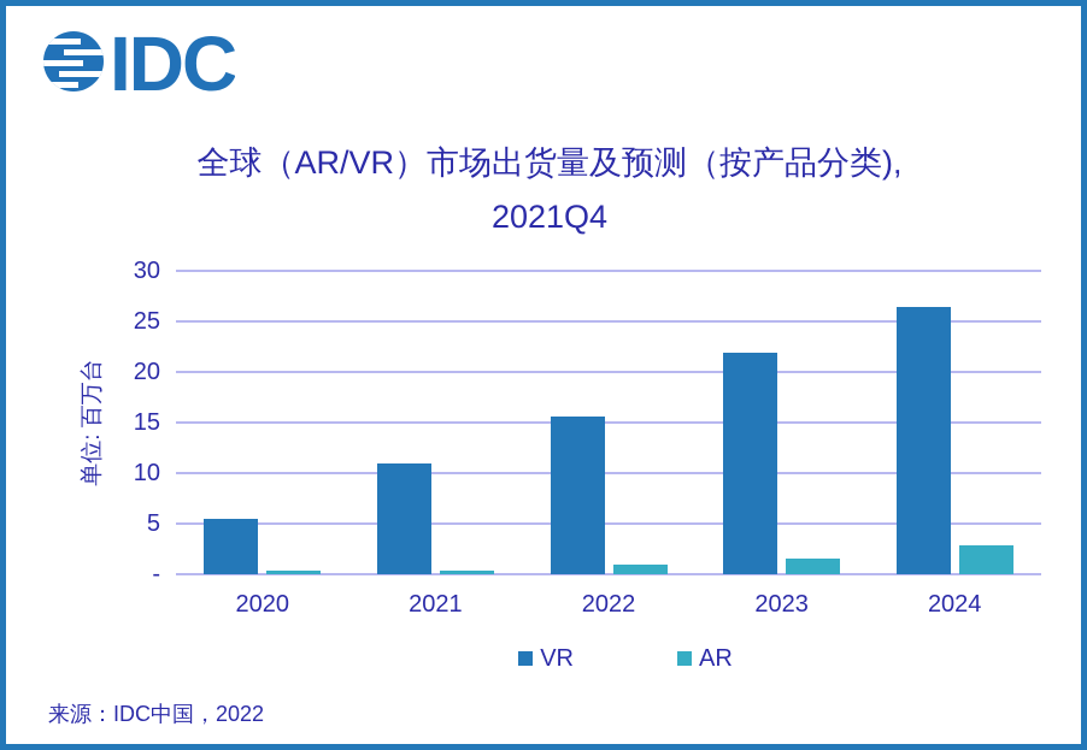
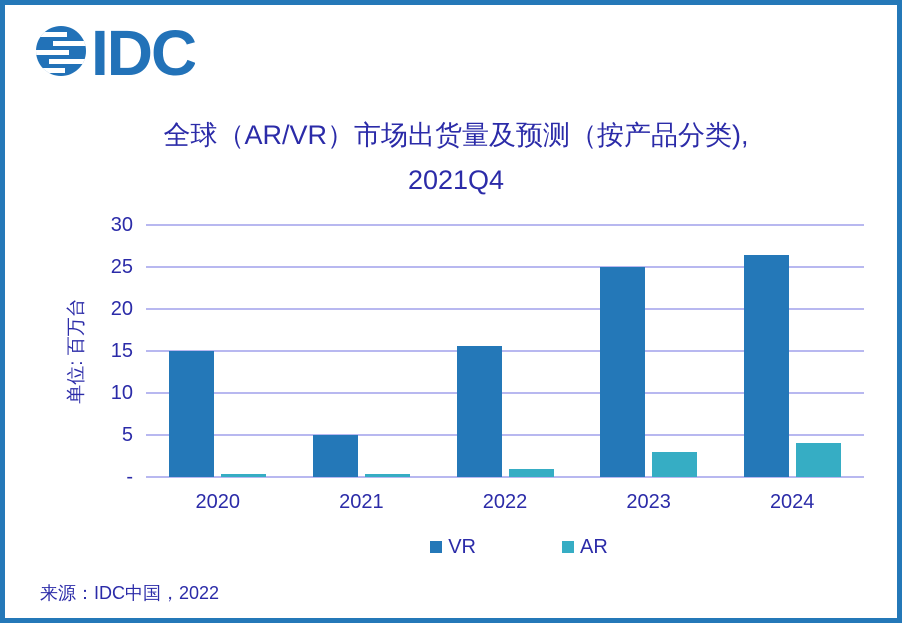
VR/2020: 6 -> 15
VR/2021: 11 -> 5
VR/2023: 22 -> 25
AR/2023: 2 -> 3
AR/2024: 3 -> 4
